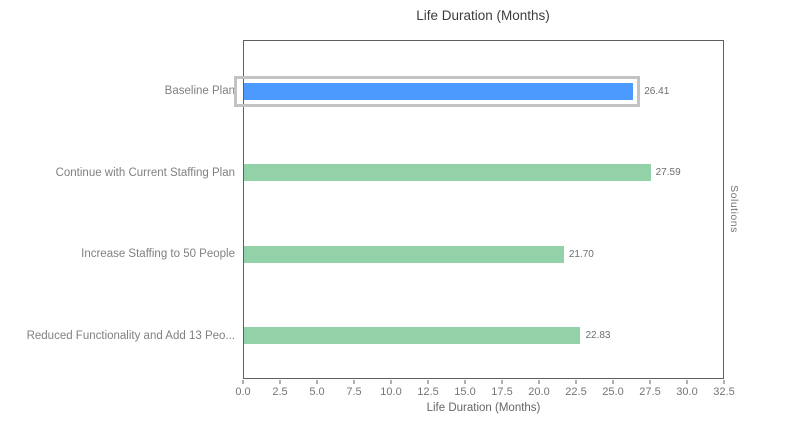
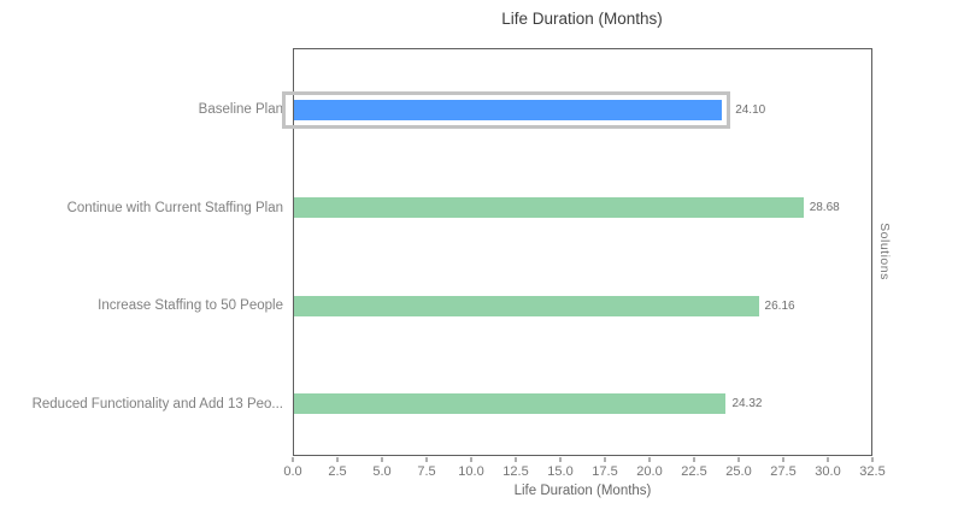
Baseline Plan: 26.41 -> 24.10
Continue with Current Staffing Plan: 27.59 -> 28.68
Increase Staffing to 50 People: 21.70 -> 26.16
Reduced Functionality and Add 13 Peo...: 22.83 -> 24.32
